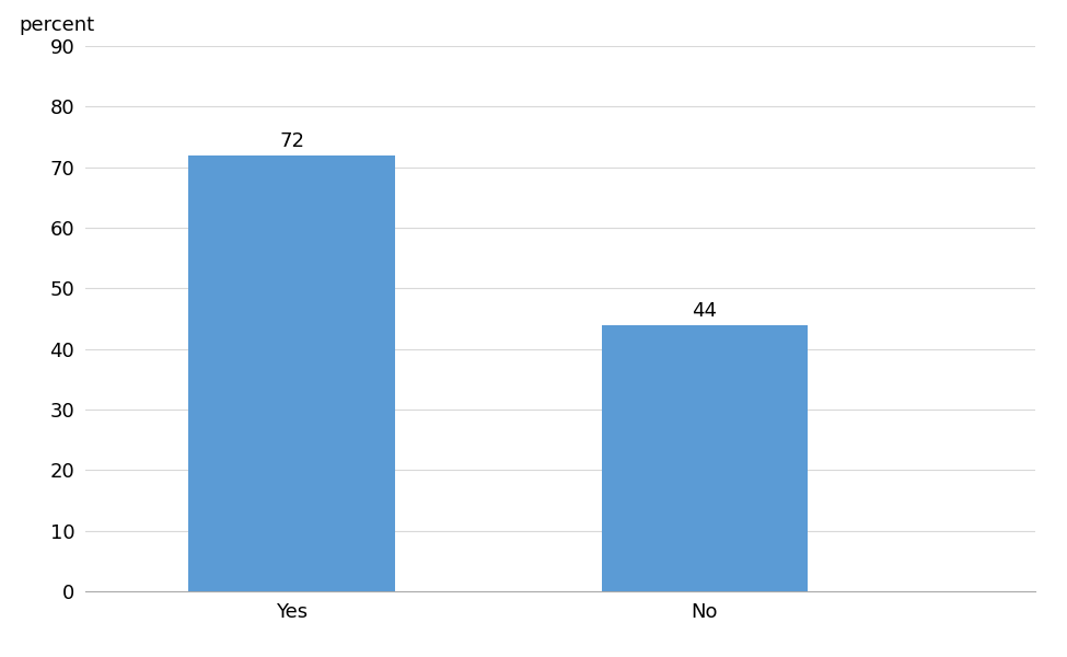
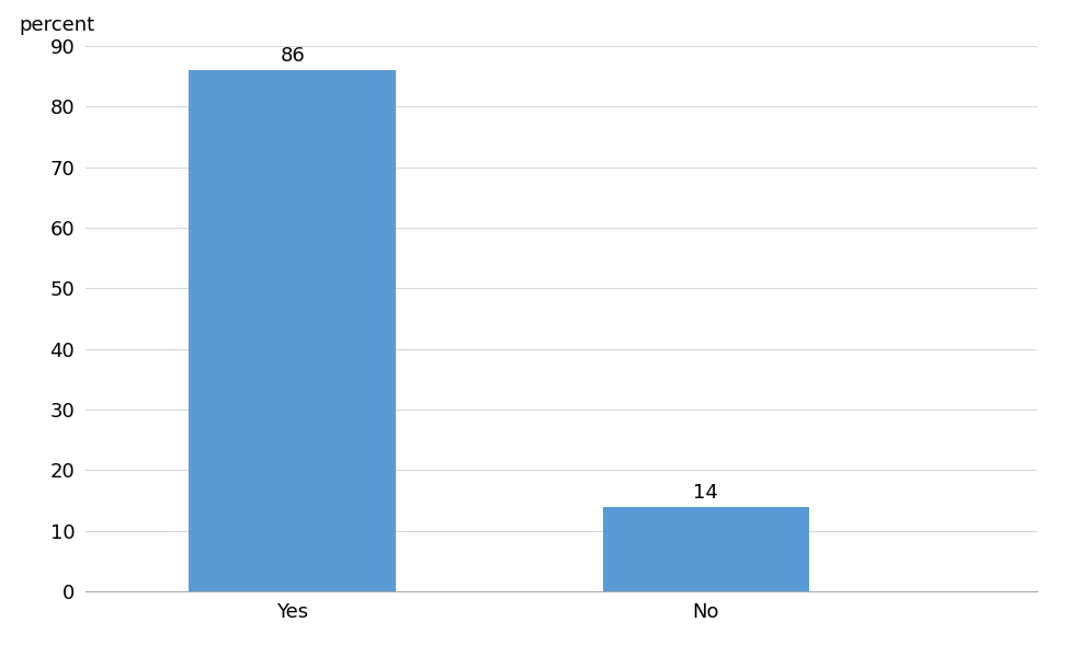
Yes: 72 -> 86
No: 44 -> 14
